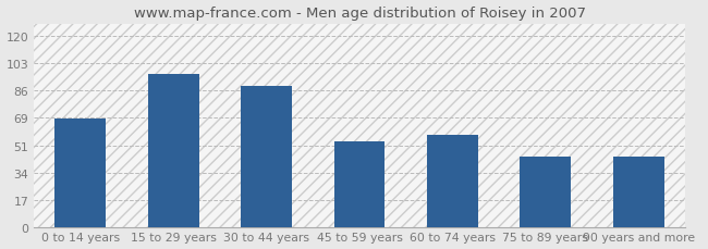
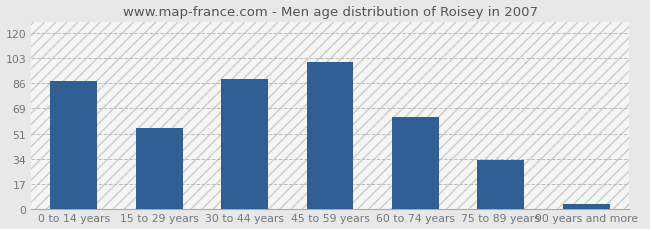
0 to 14 years: 68 -> 87
15 to 29 years: 96 -> 55
45 to 59 years: 54 -> 100
60 to 74 years: 58 -> 63
75 to 89 years: 44 -> 33
90 years and more: 44 -> 3
